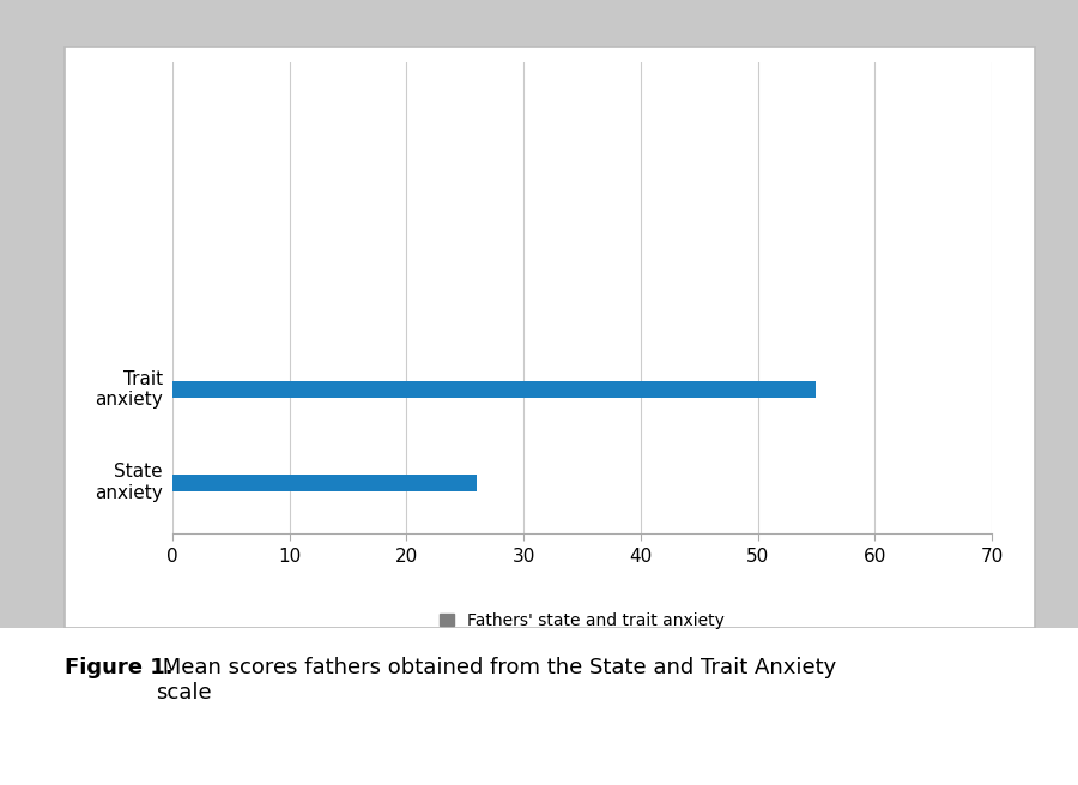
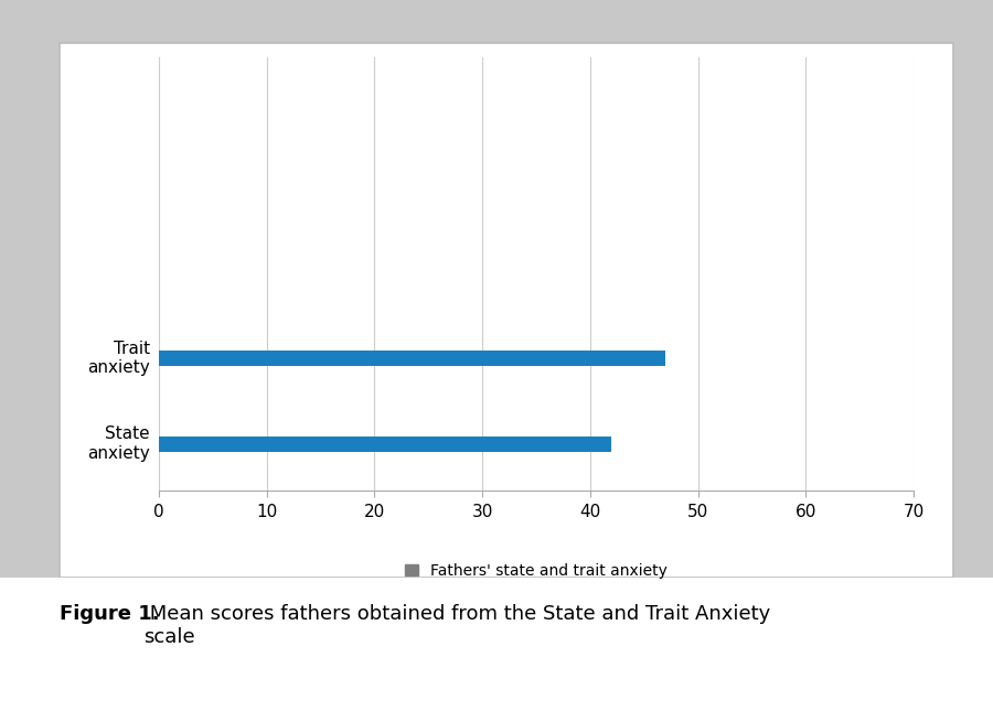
Trait anxiety: 55 -> 47
State anxiety: 26 -> 42
